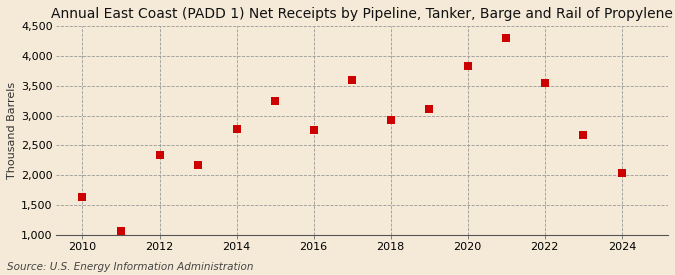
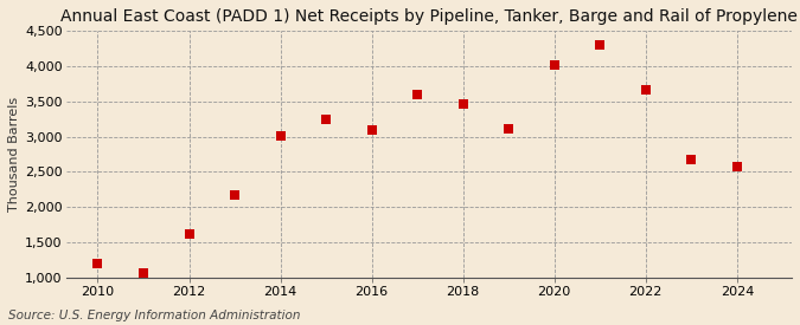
2010: 1,640 -> 1,200
2012: 2,340 -> 1,620
2014: 2,780 -> 3,010
2016: 2,760 -> 3,100
2018: 2,920 -> 3,460
2020: 3,840 -> 4,020
2022: 3,540 -> 3,660
2024: 2,040 -> 2,570
